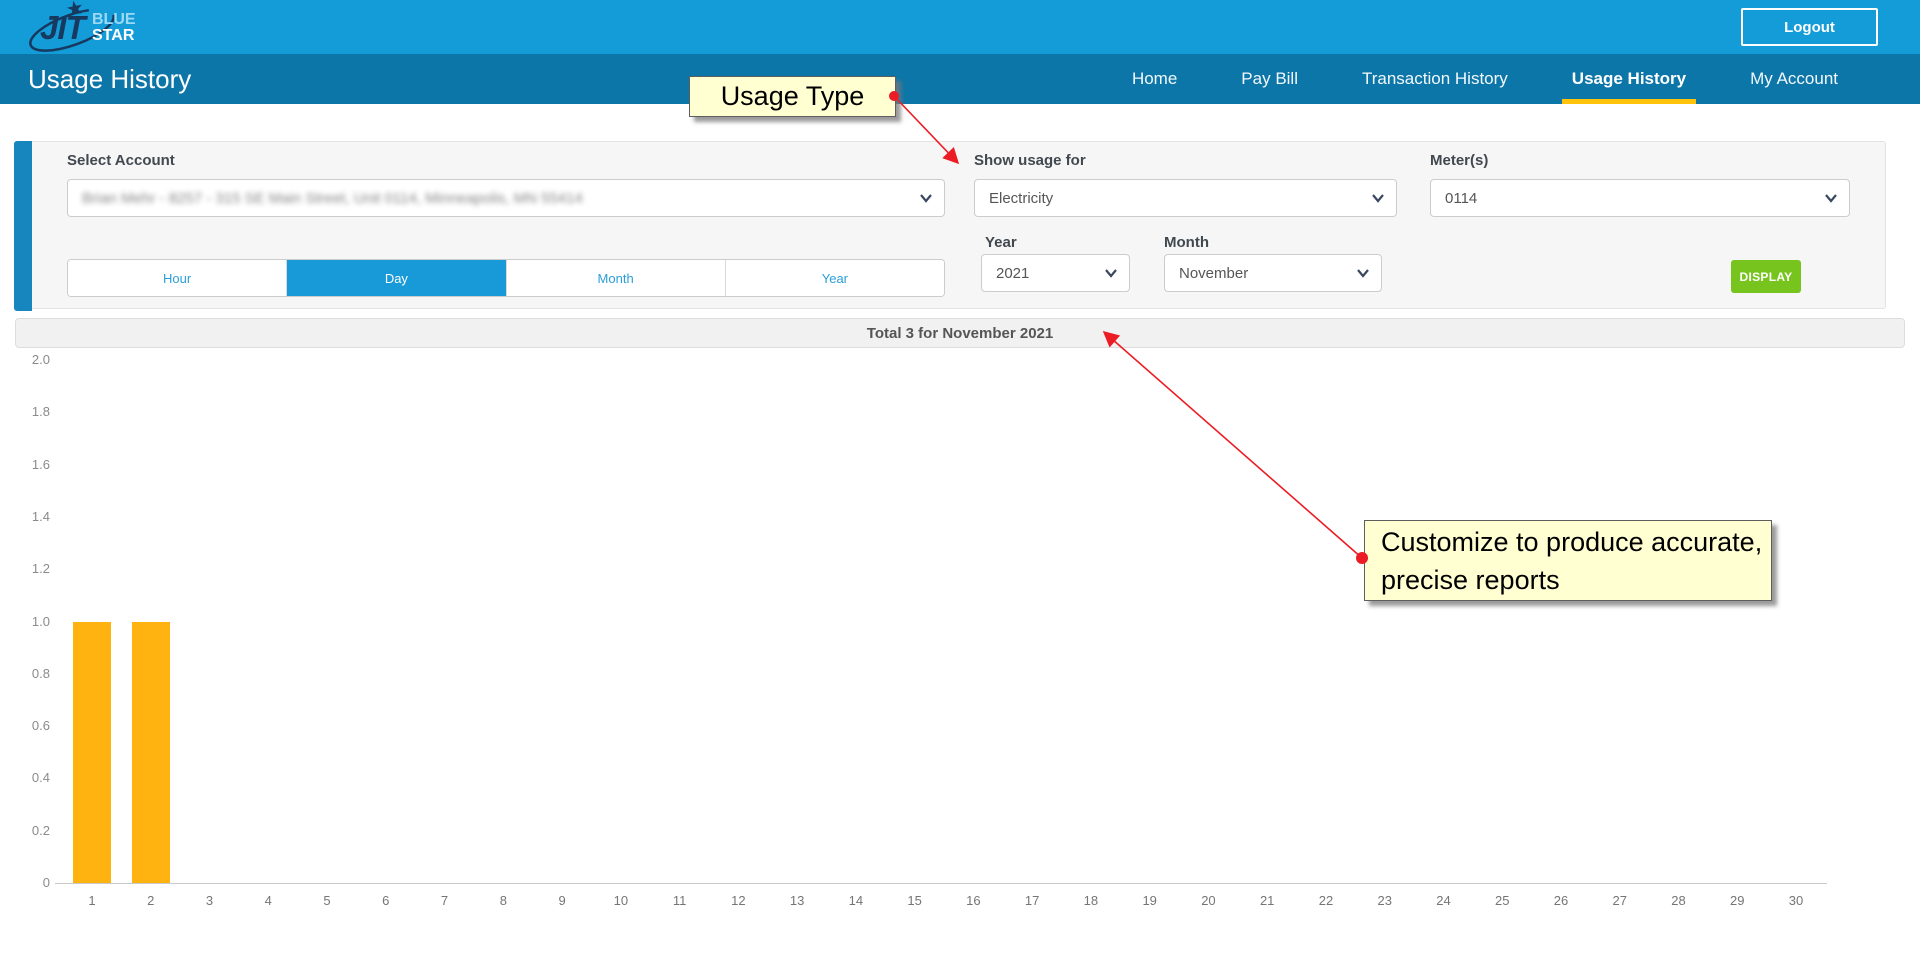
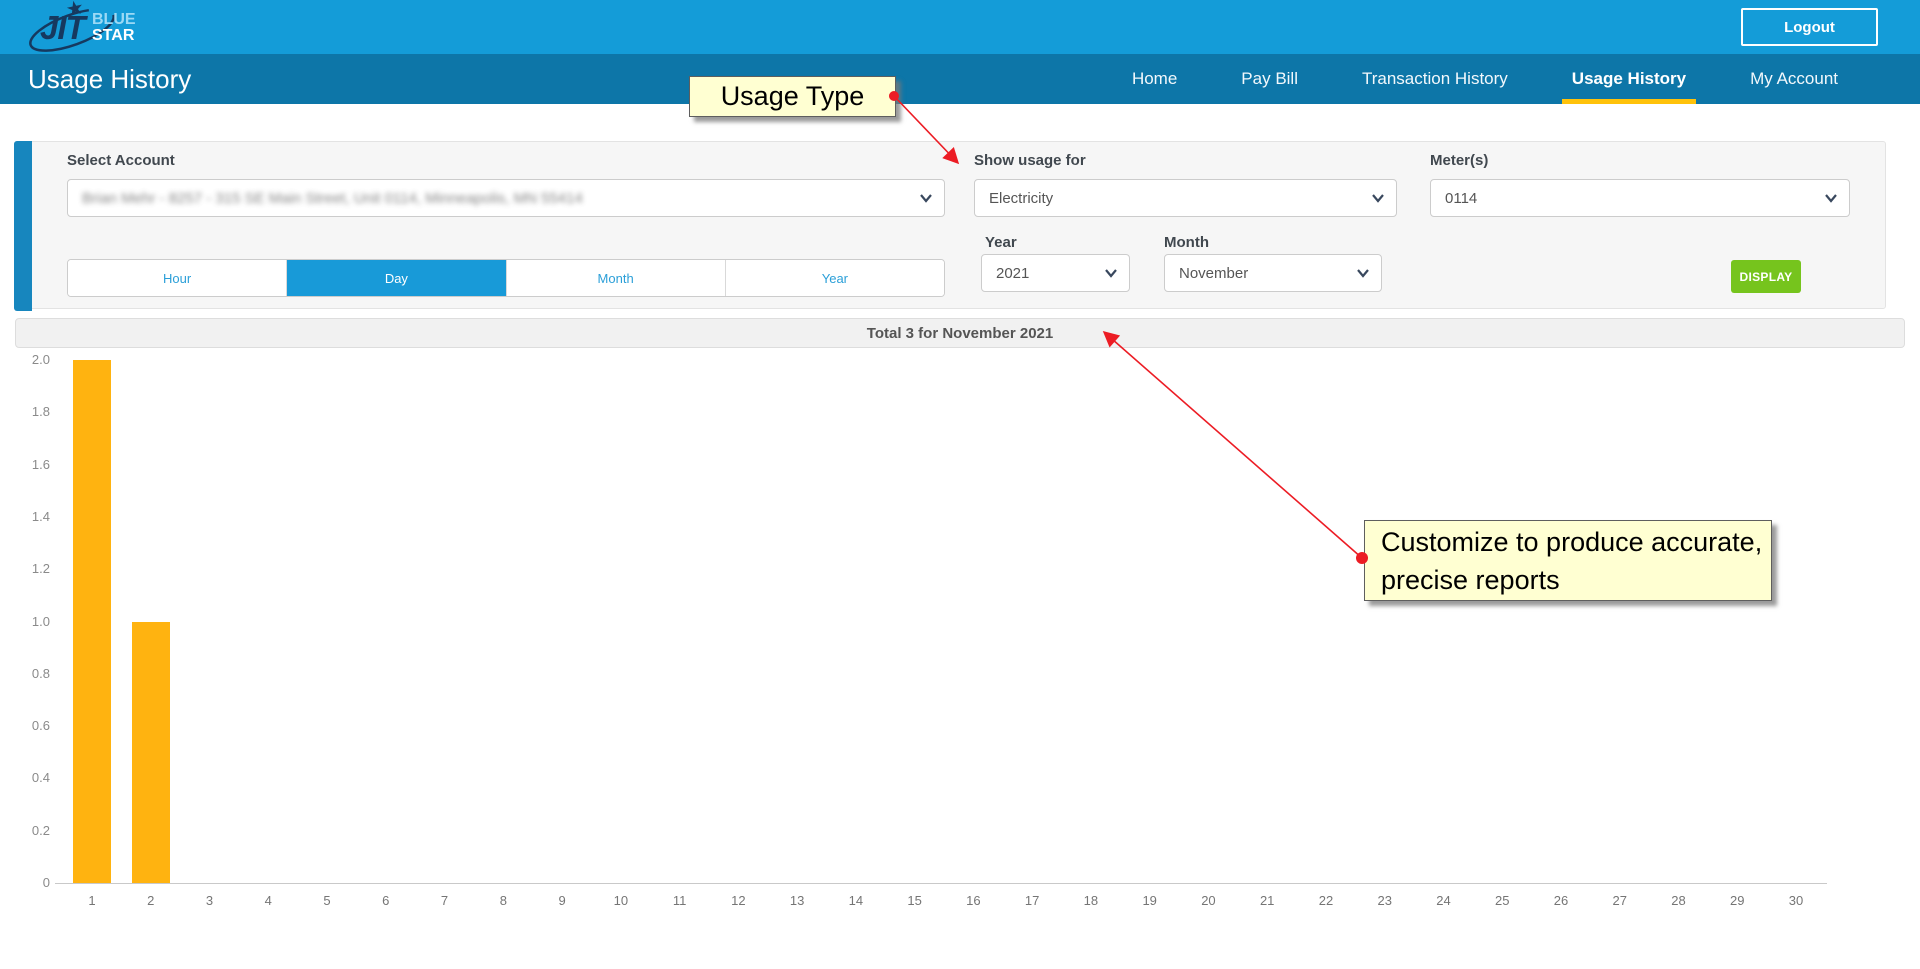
1: 1 -> 2
